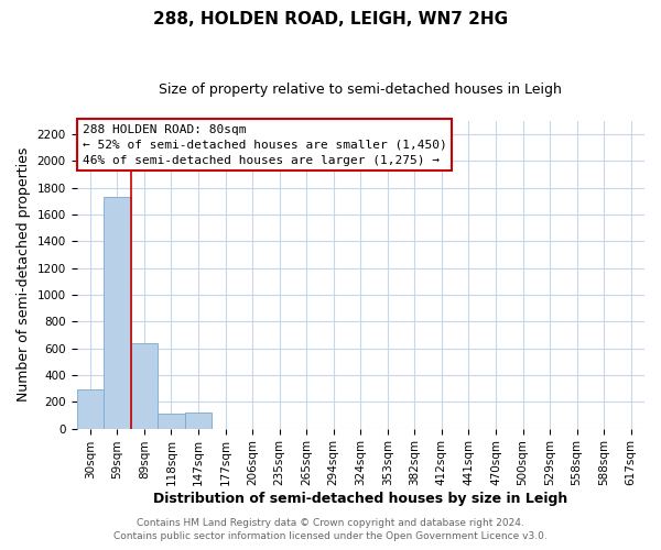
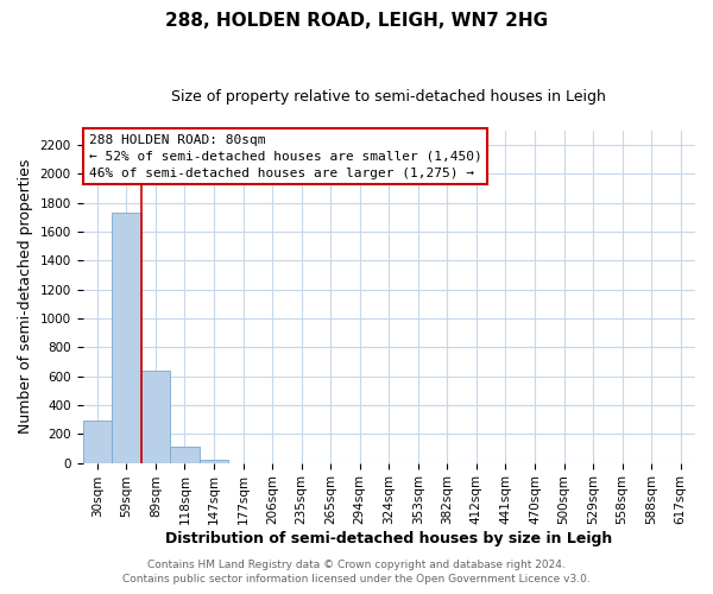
147sqm: 120 -> 20
